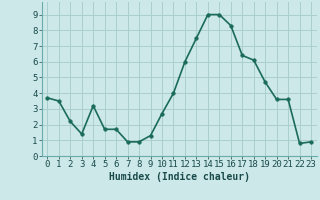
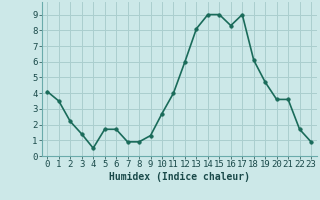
0: 3.7 -> 4.1
4: 3.2 -> 0.5
13: 7.5 -> 8.1
17: 6.4 -> 9.0
22: 0.8 -> 1.7
